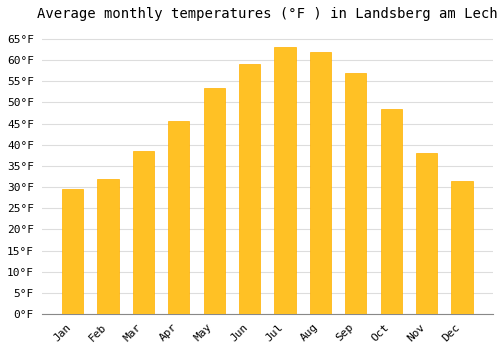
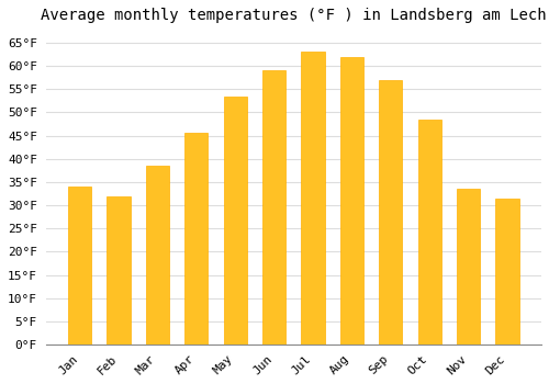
Jan: 29.5°F -> 34.0°F
Nov: 38.0°F -> 33.5°F
